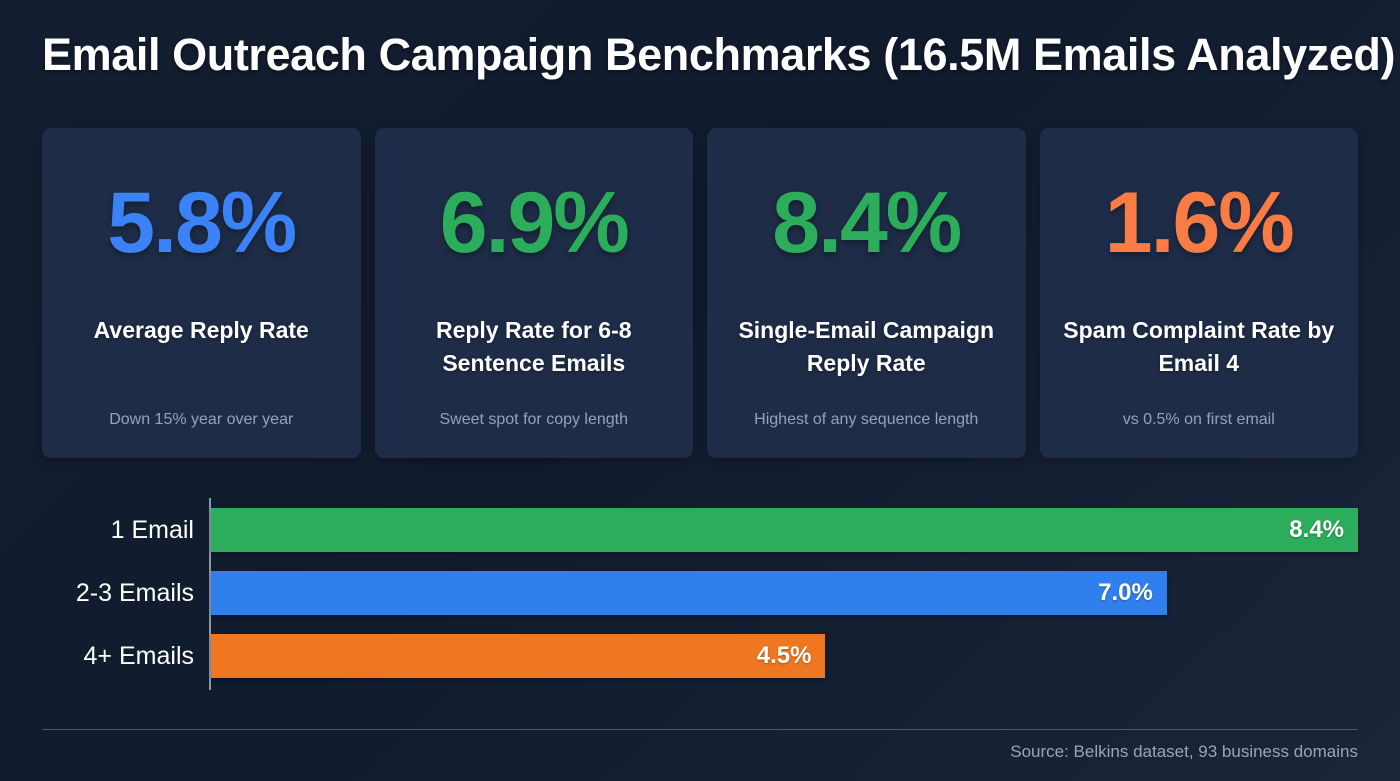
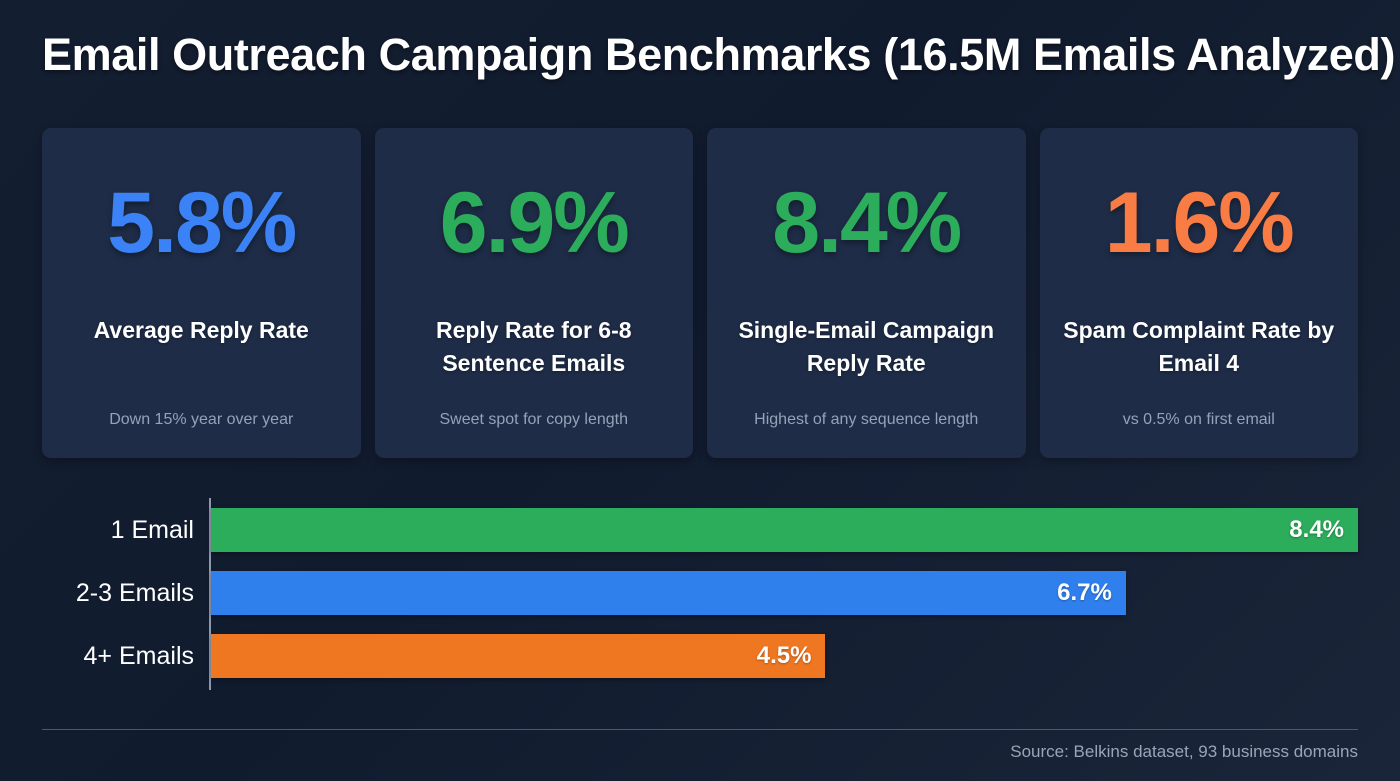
2-3 Emails: 7.0% -> 6.7%
